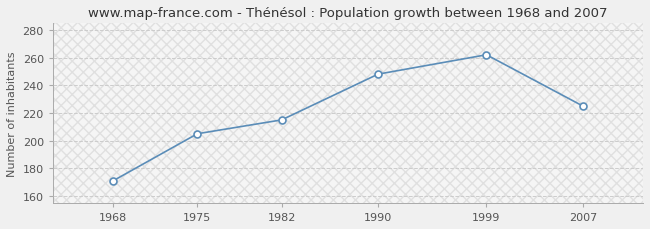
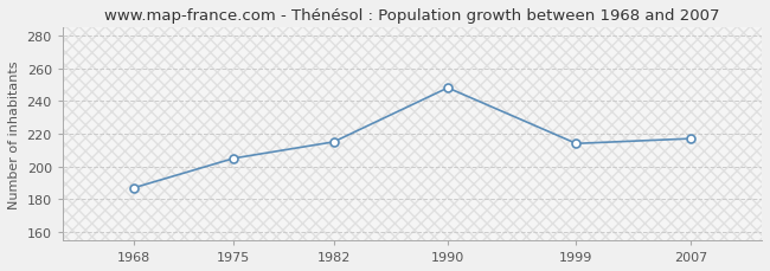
1968: 171 -> 187
1999: 262 -> 214
2007: 225 -> 217
